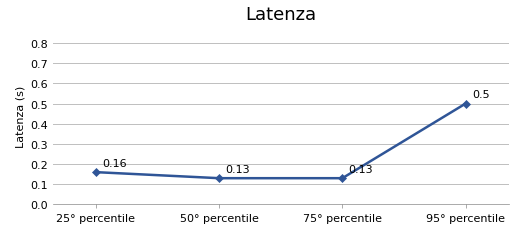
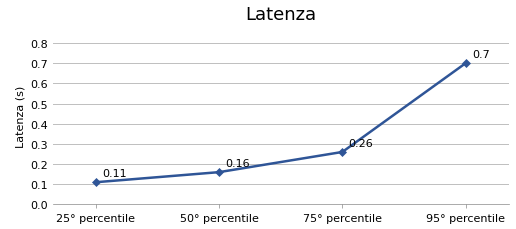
25° percentile: 0.16 -> 0.11
50° percentile: 0.13 -> 0.16
75° percentile: 0.13 -> 0.26
95° percentile: 0.5 -> 0.7
